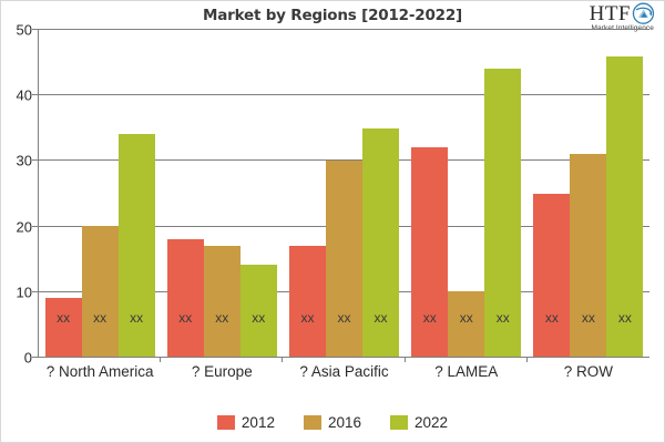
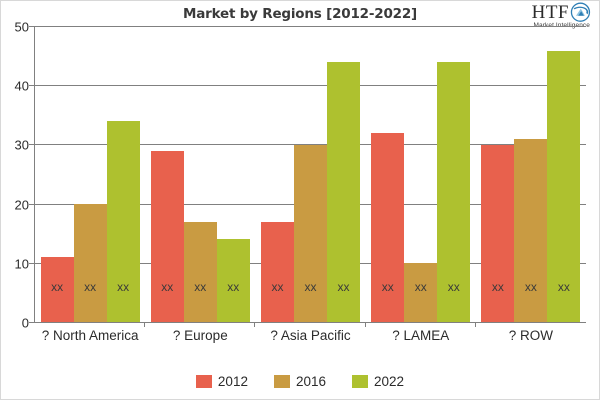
2012/? North America: 9 -> 11
2012/? Europe: 18 -> 29
2022/? Asia Pacific: 35 -> 44
2012/? ROW: 25 -> 30
